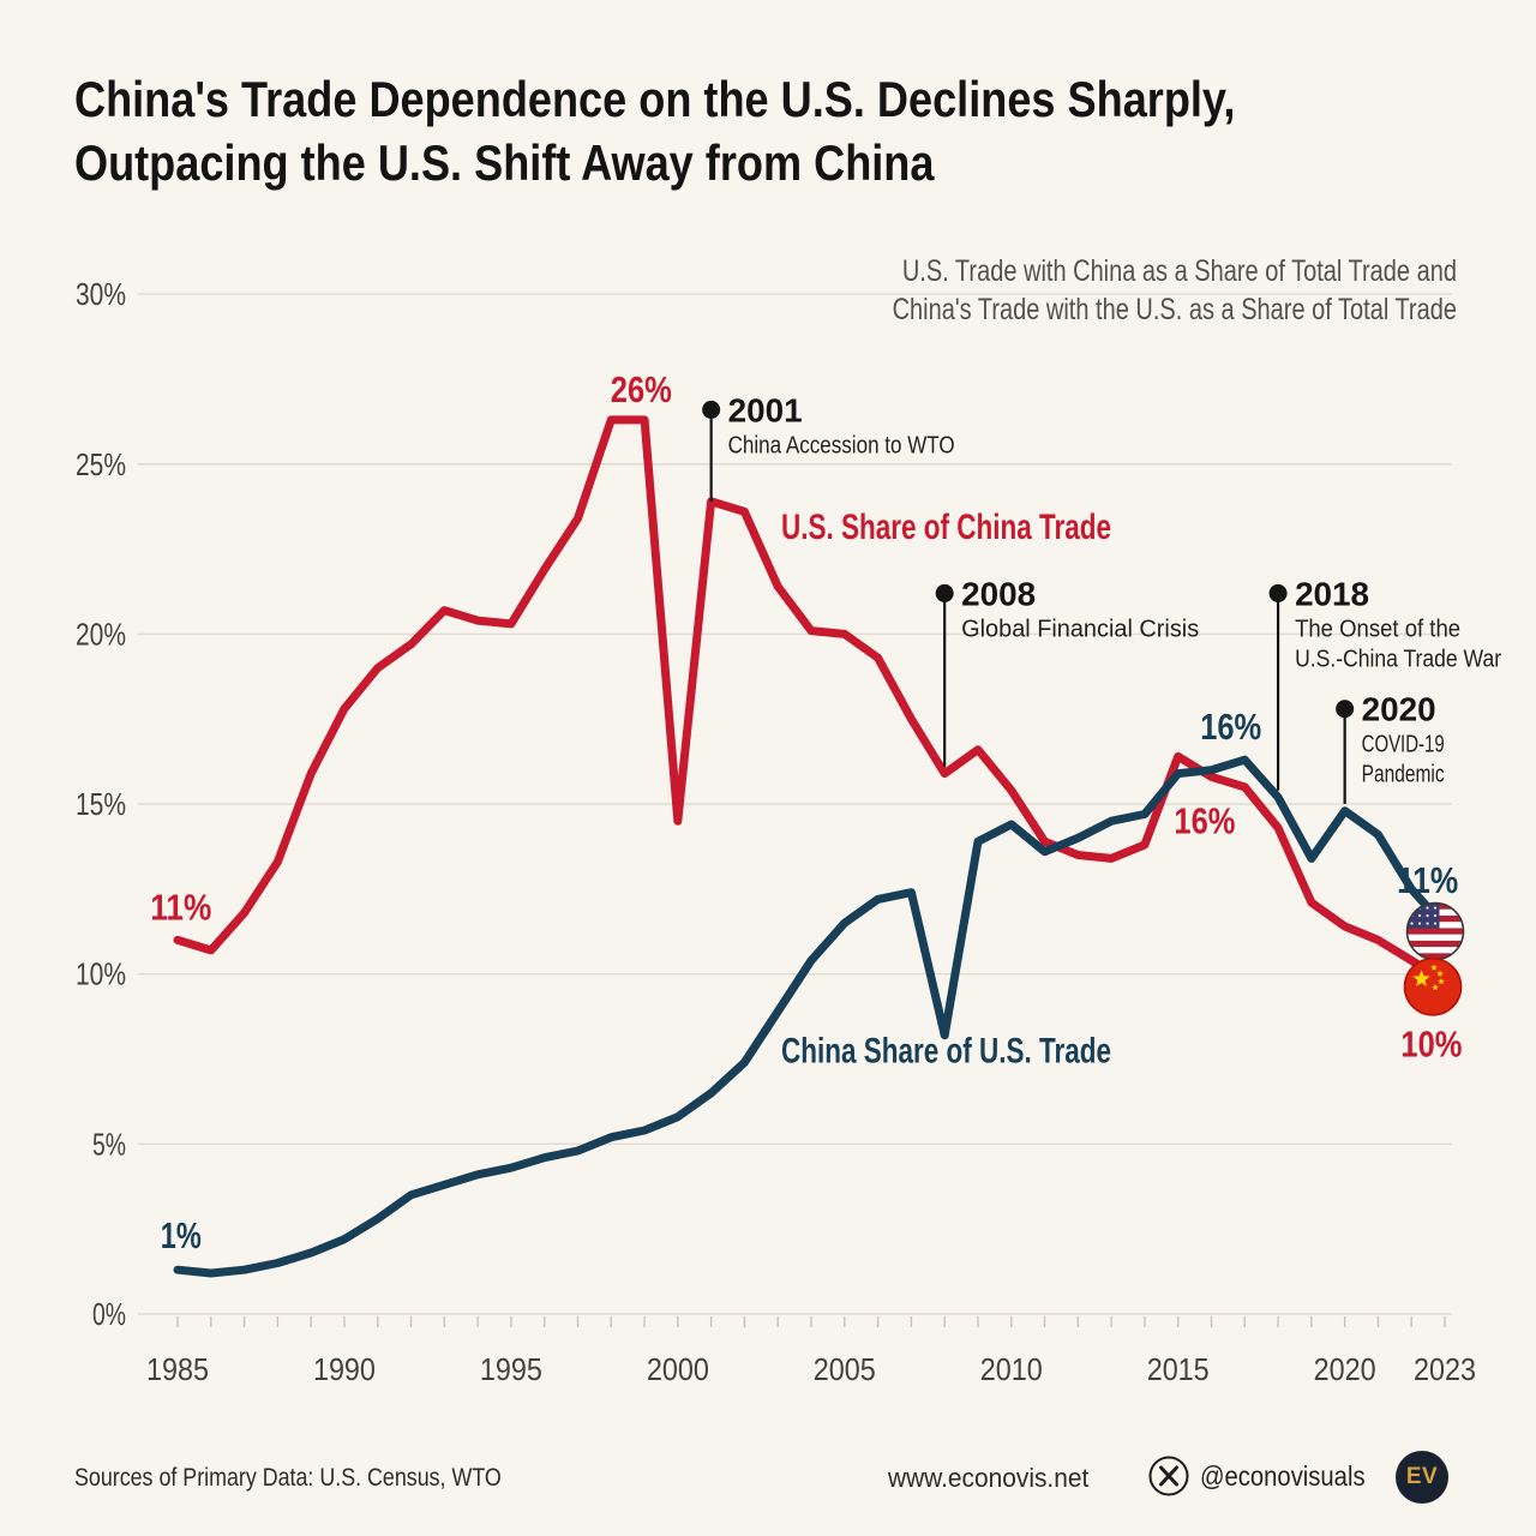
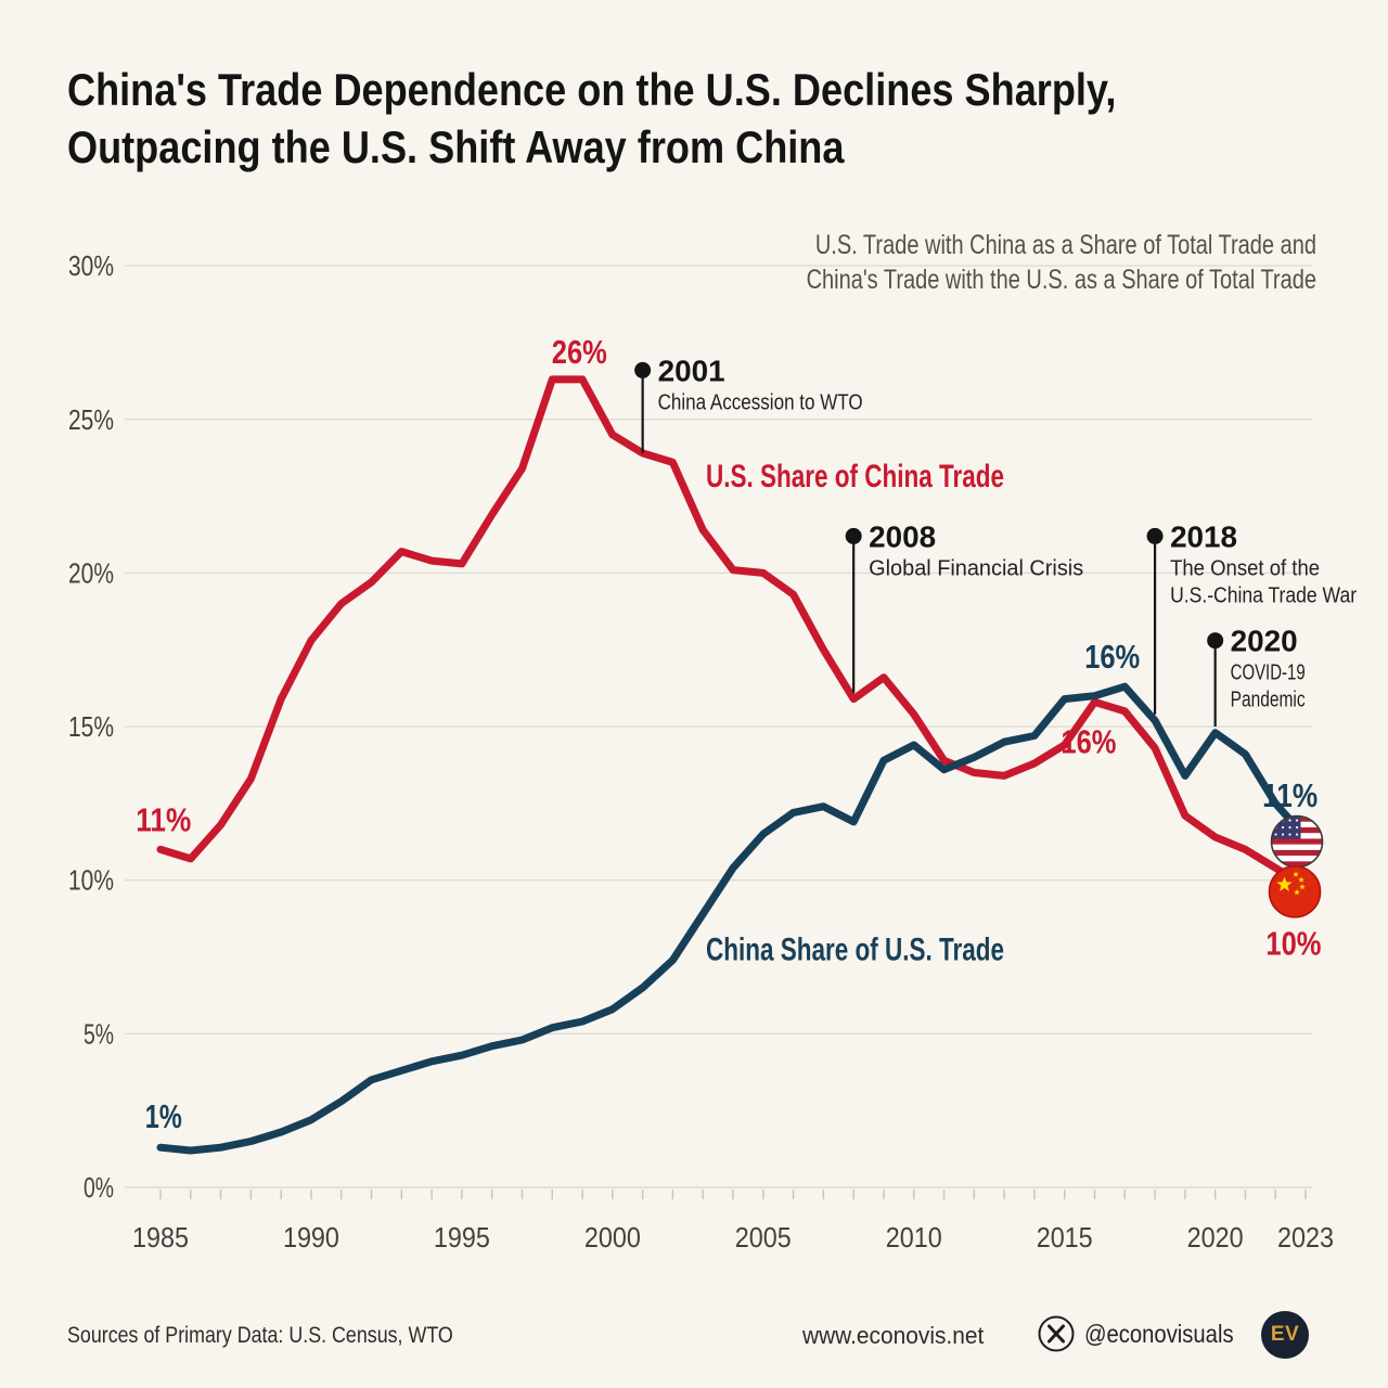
U.S. Share of China Trade/2000: 14.5% -> 24.5%
China Share of U.S. Trade/2008: 8.2% -> 11.9%
U.S. Share of China Trade/2015: 16.4% -> 14.4%
